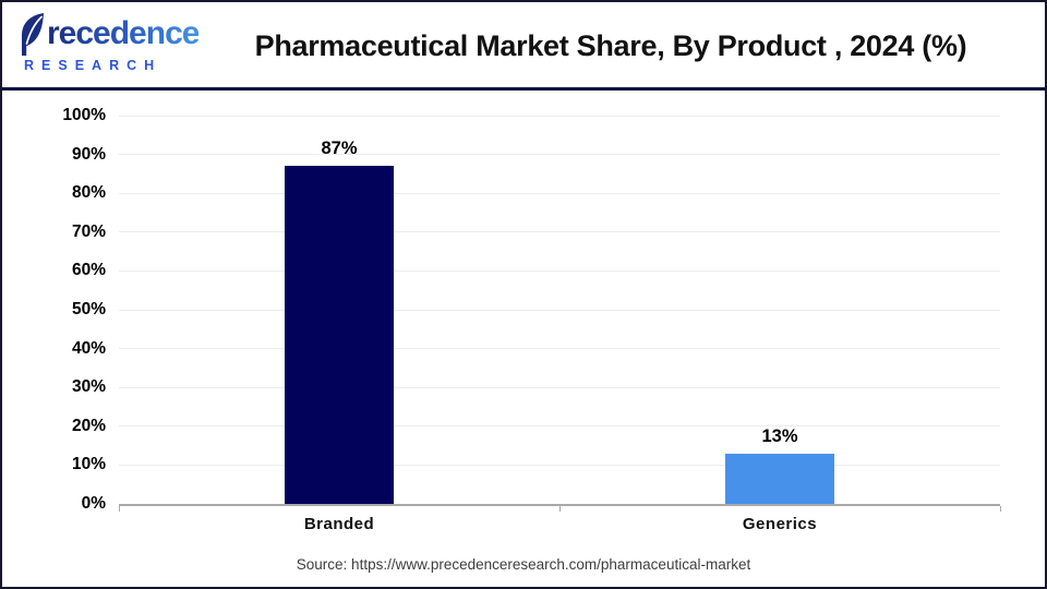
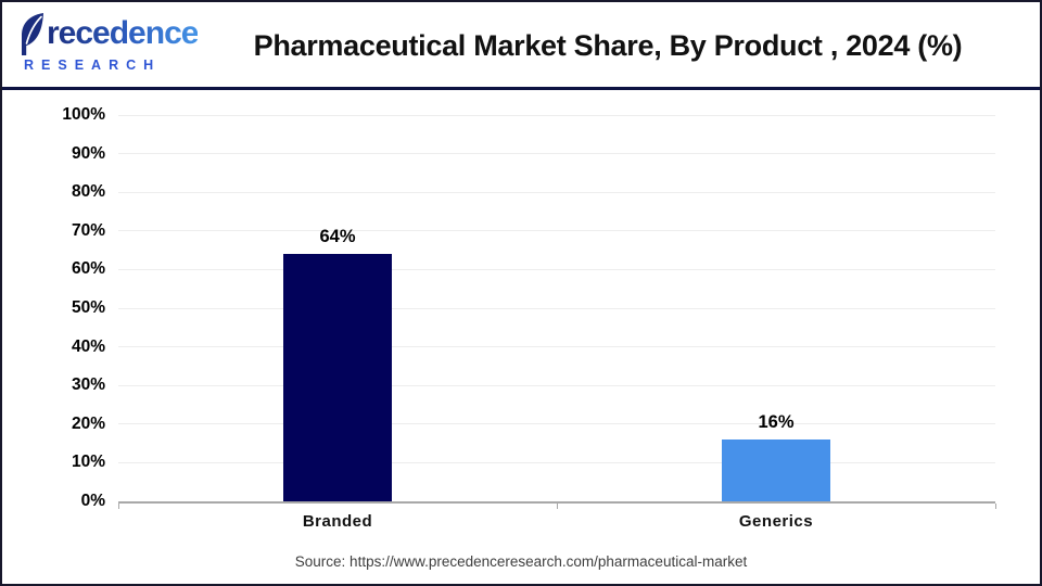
Branded: 87% -> 64%
Generics: 13% -> 16%
